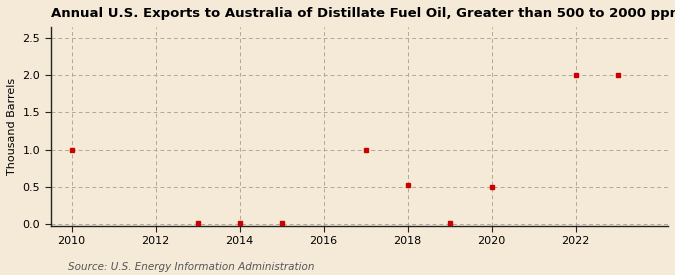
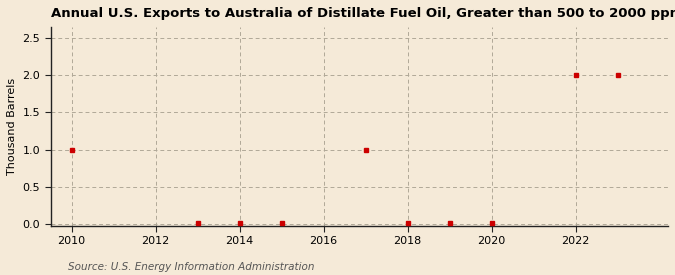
2018: 0.52 -> 0.02
2020: 0.50 -> 0.02
